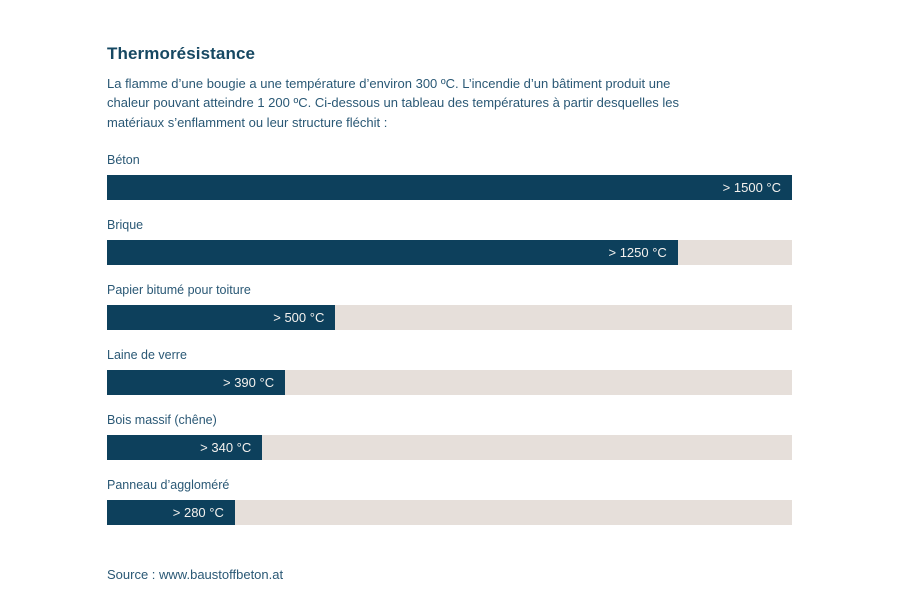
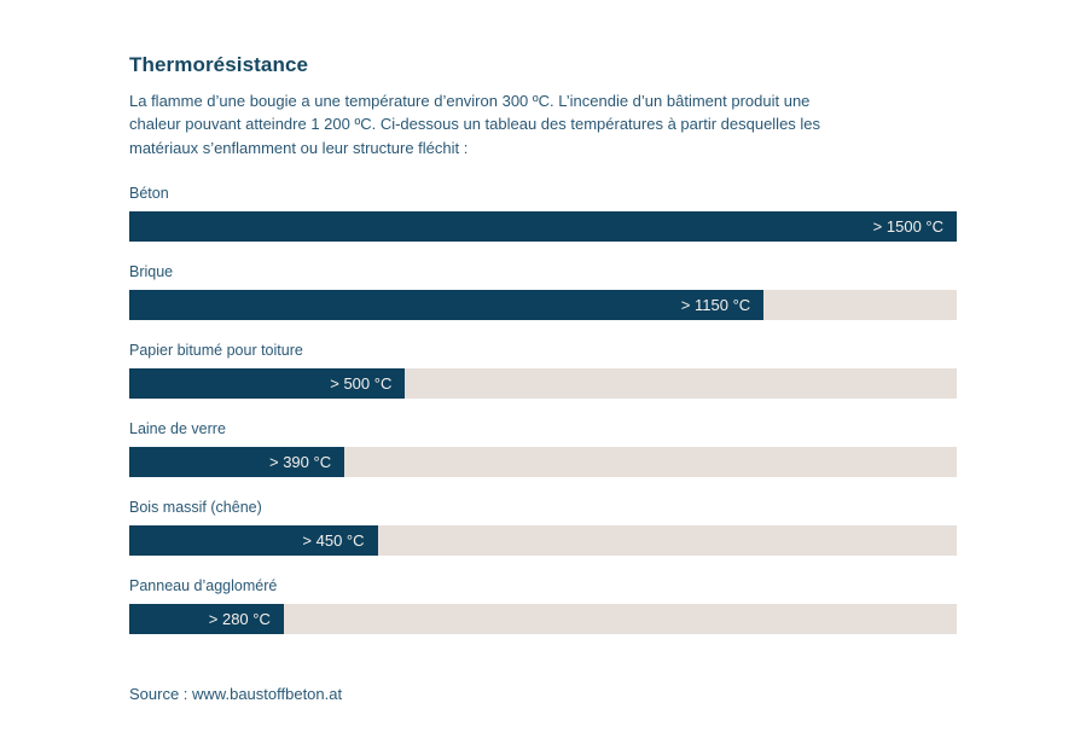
Brique: 1250 -> 1150
Bois massif (chêne): 340 -> 450
